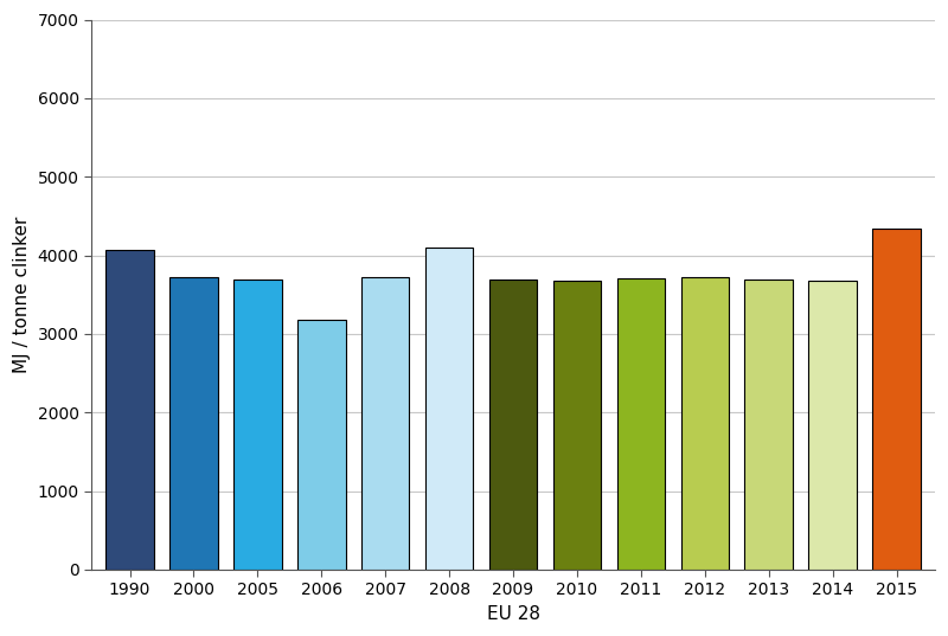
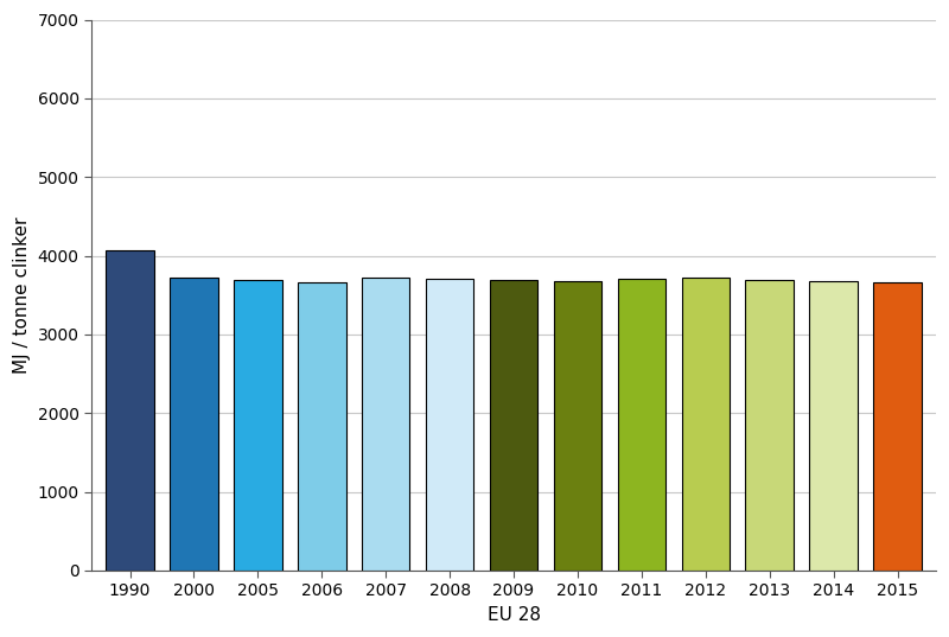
2006: 3180 -> 3660
2008: 4100 -> 3700
2015: 4340 -> 3660
